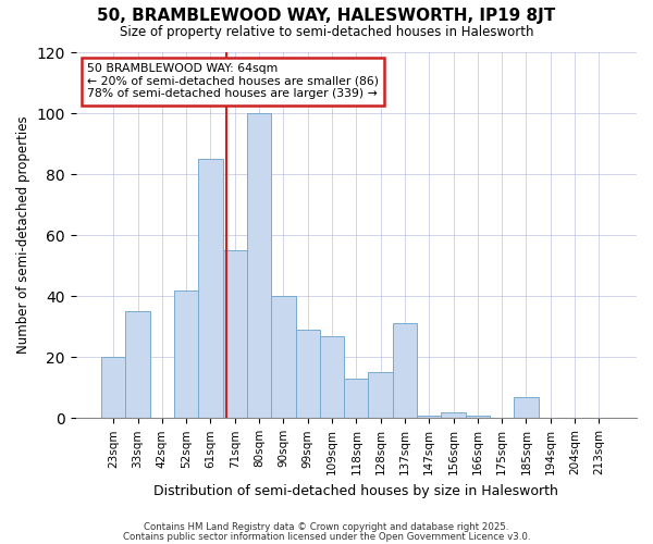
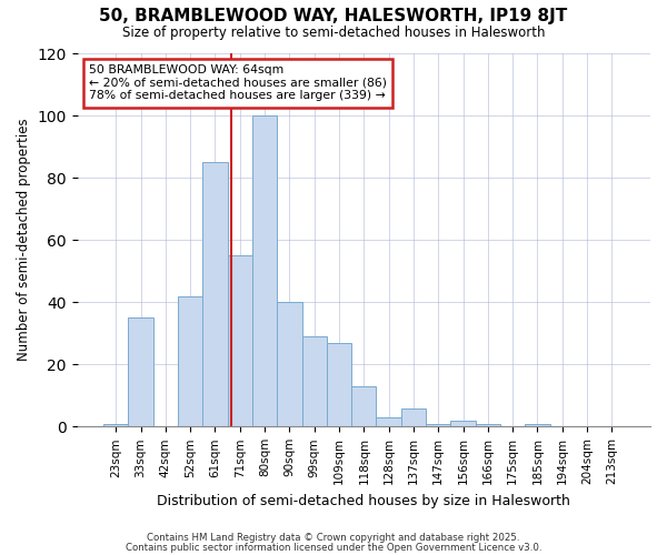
23sqm: 20 -> 1
128sqm: 15 -> 3
137sqm: 31 -> 6
185sqm: 7 -> 1
